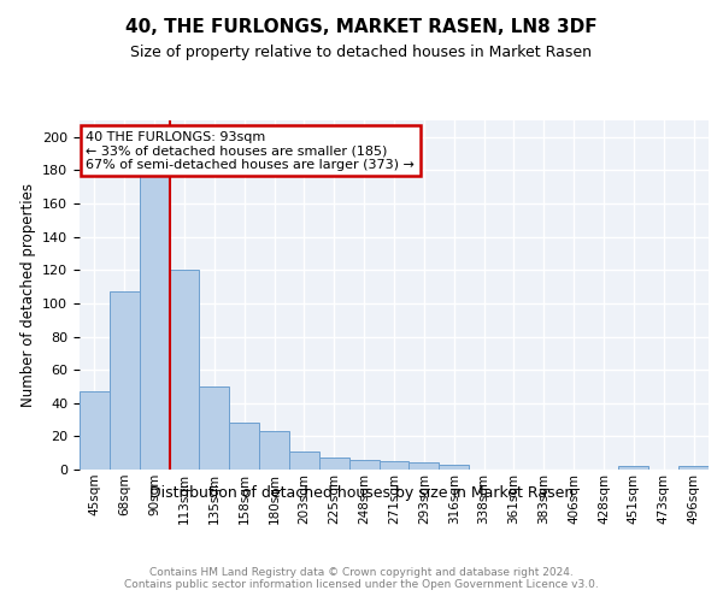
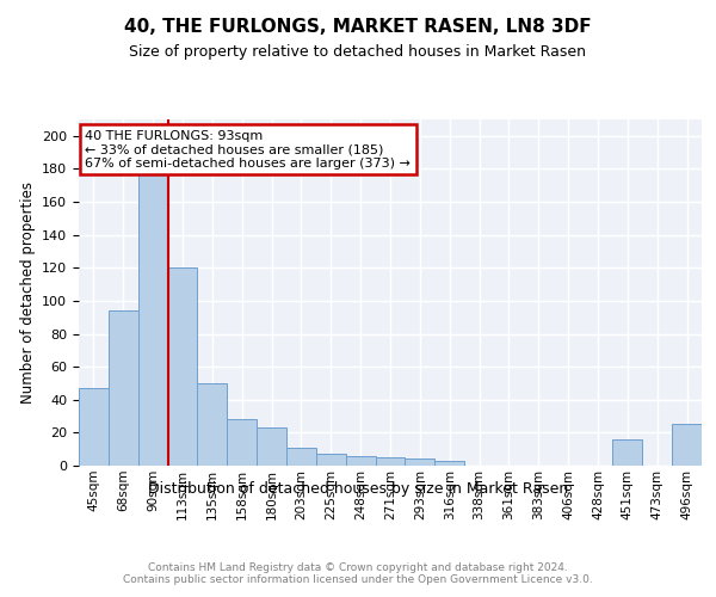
68sqm: 107 -> 94
451sqm: 2 -> 16
496sqm: 2 -> 25
